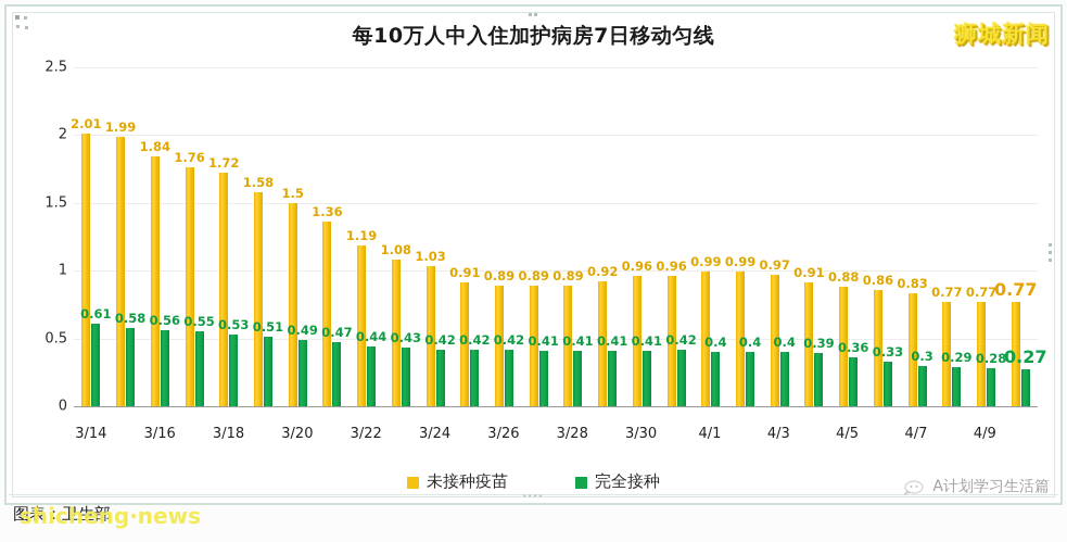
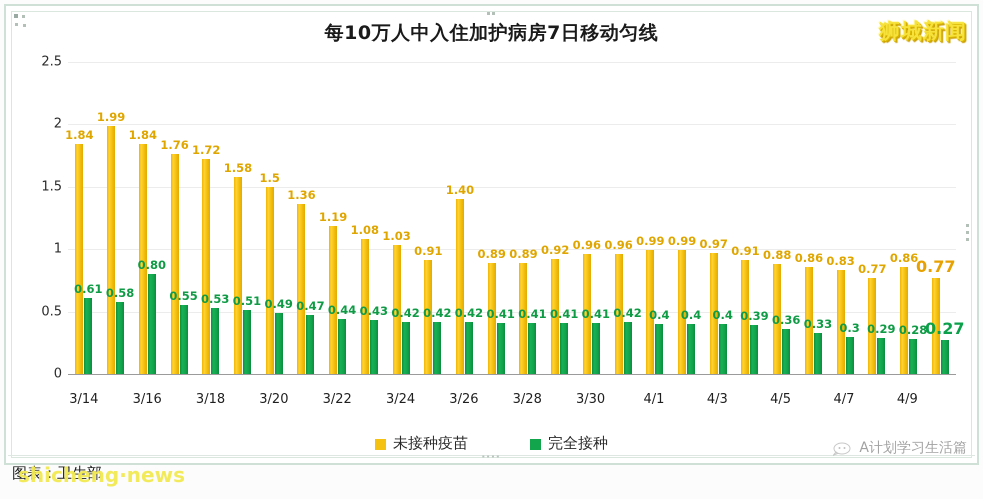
未接种疫苗/3/14: 2.01 -> 1.84
完全接种/3/16: 0.56 -> 0.80
未接种疫苗/3/26: 0.89 -> 1.40
未接种疫苗/4/9: 0.77 -> 0.86
